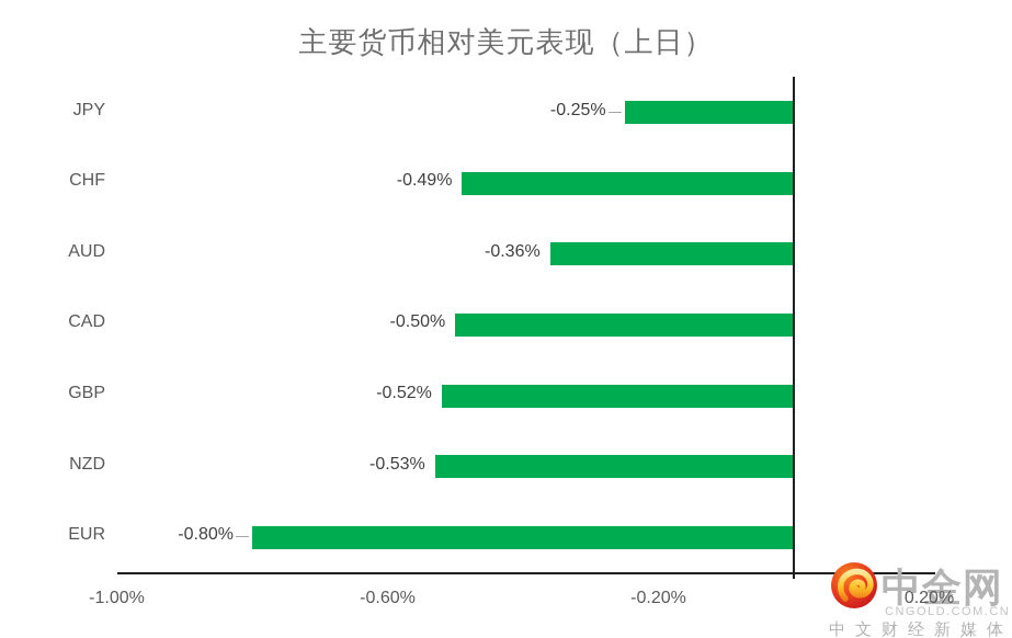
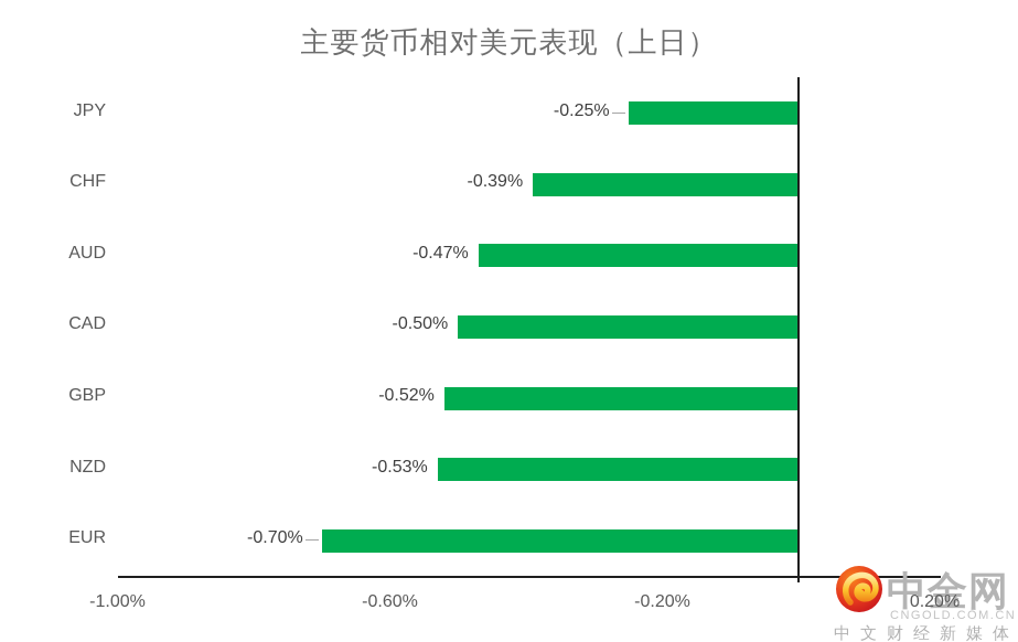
CHF: -0.49% -> -0.39%
AUD: -0.36% -> -0.47%
EUR: -0.80% -> -0.70%
